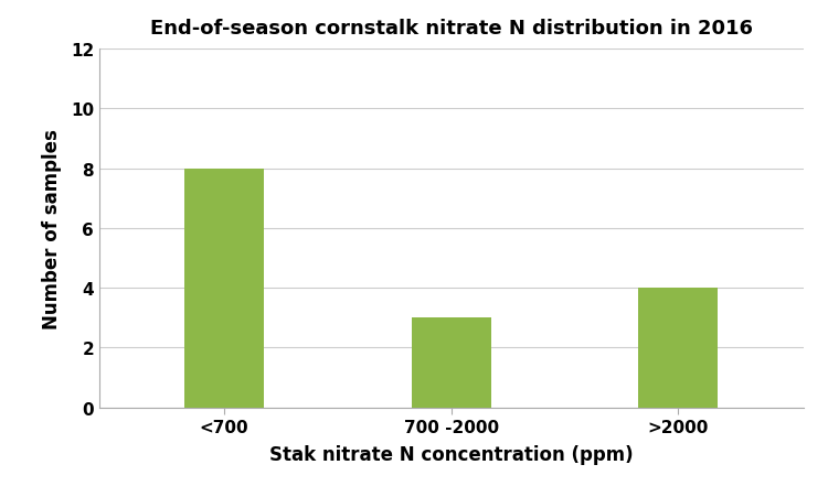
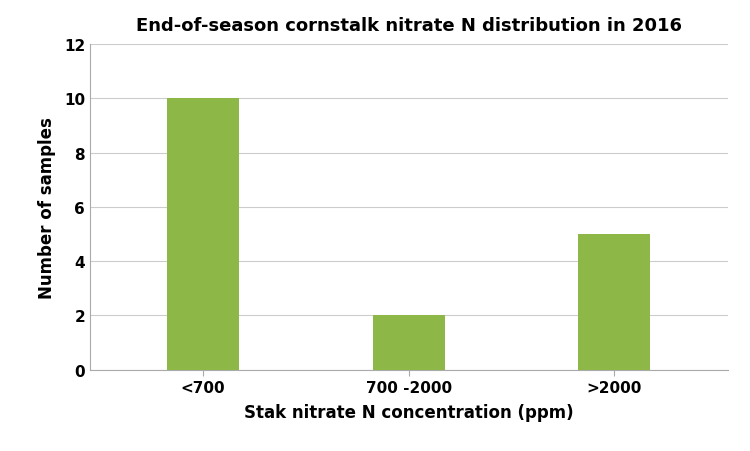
<700: 8 -> 10
700 -2000: 3 -> 2
>2000: 4 -> 5
